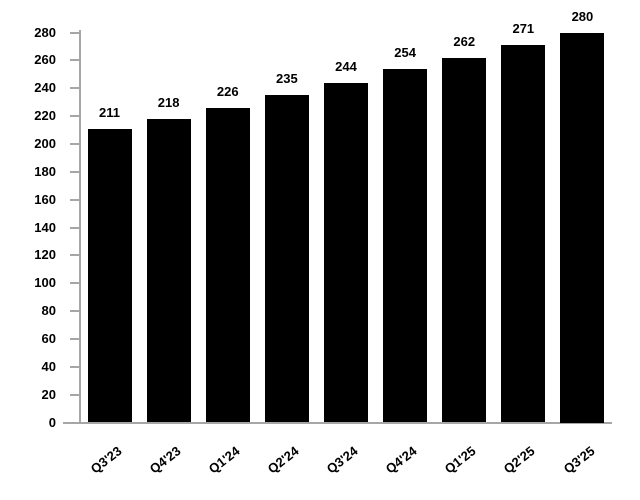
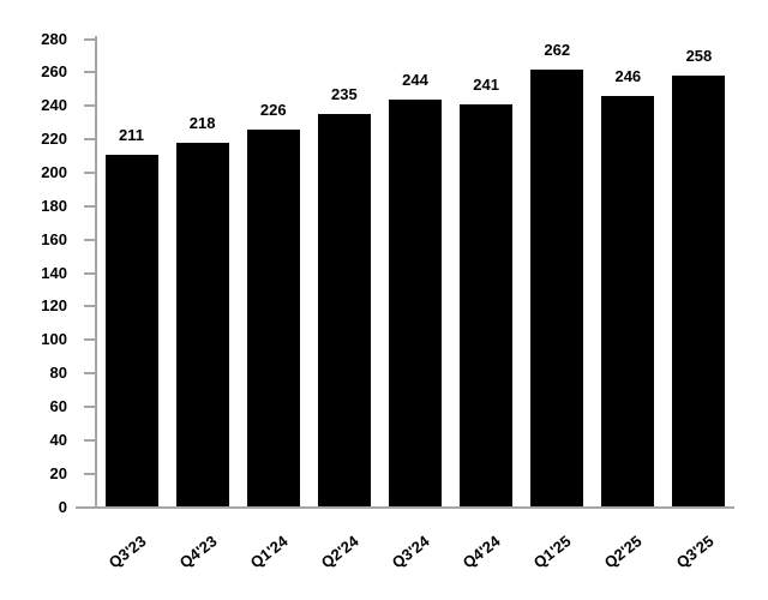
Q4'24: 254 -> 241
Q2'25: 271 -> 246
Q3'25: 280 -> 258
